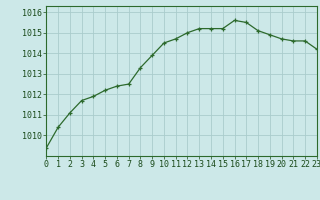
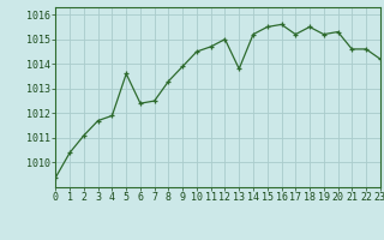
5: 1012.2 -> 1013.6
13: 1015.2 -> 1013.8
15: 1015.2 -> 1015.5
17: 1015.5 -> 1015.2
18: 1015.1 -> 1015.5
19: 1014.9 -> 1015.2
20: 1014.7 -> 1015.3
